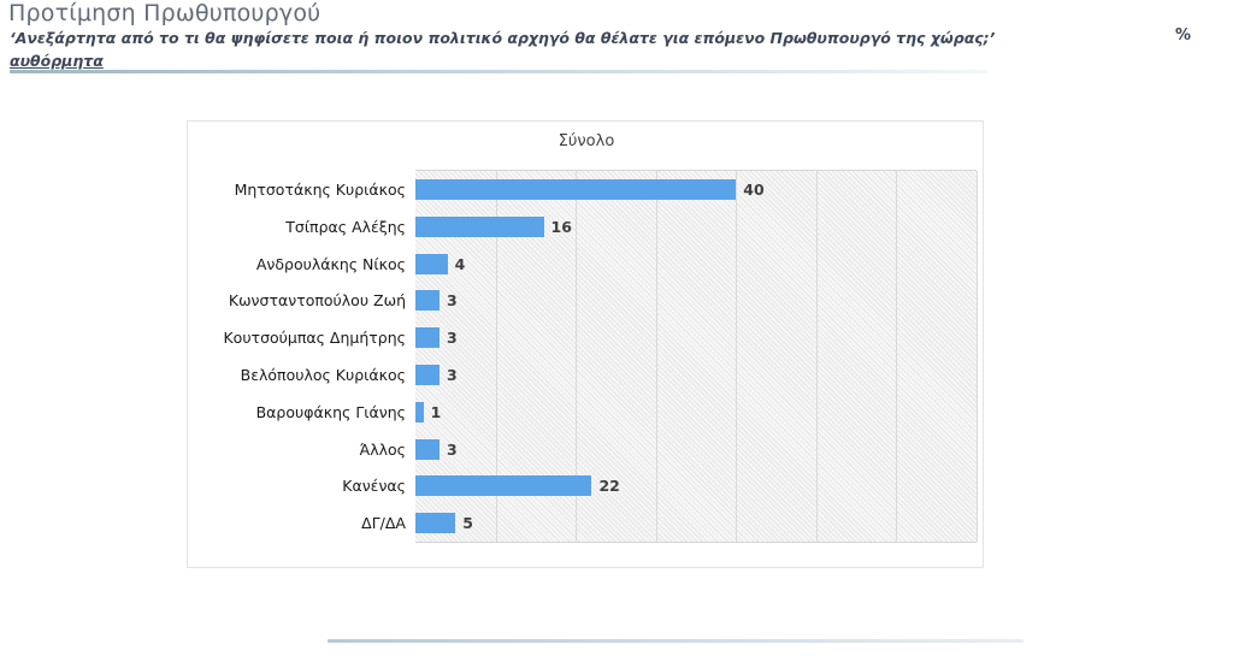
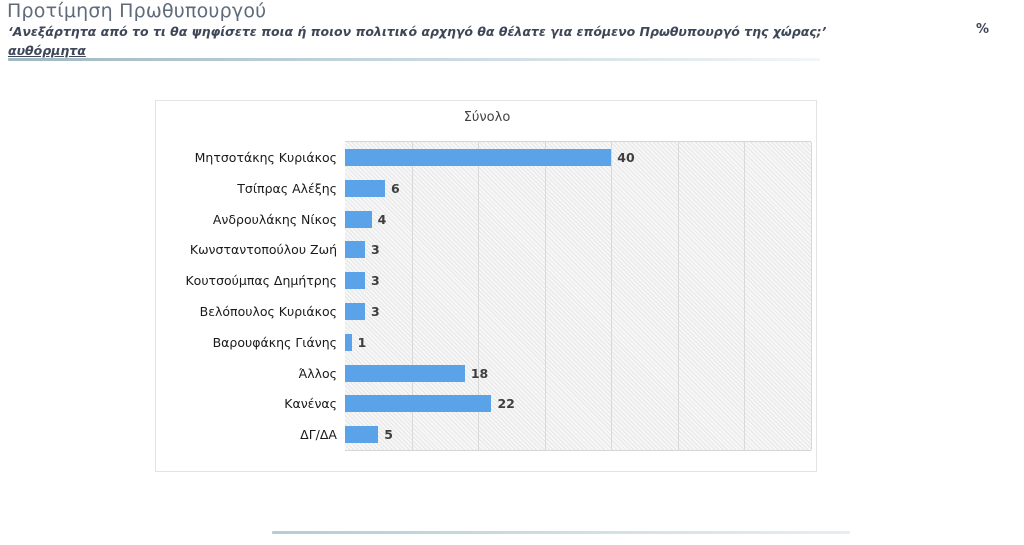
Τσίπρας Αλέξης: 16 -> 6
Άλλος: 3 -> 18
